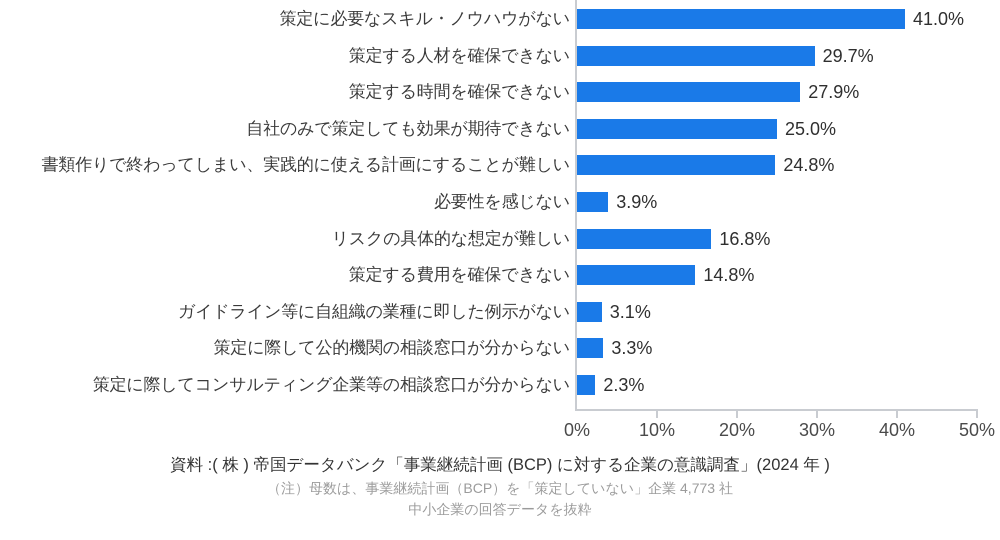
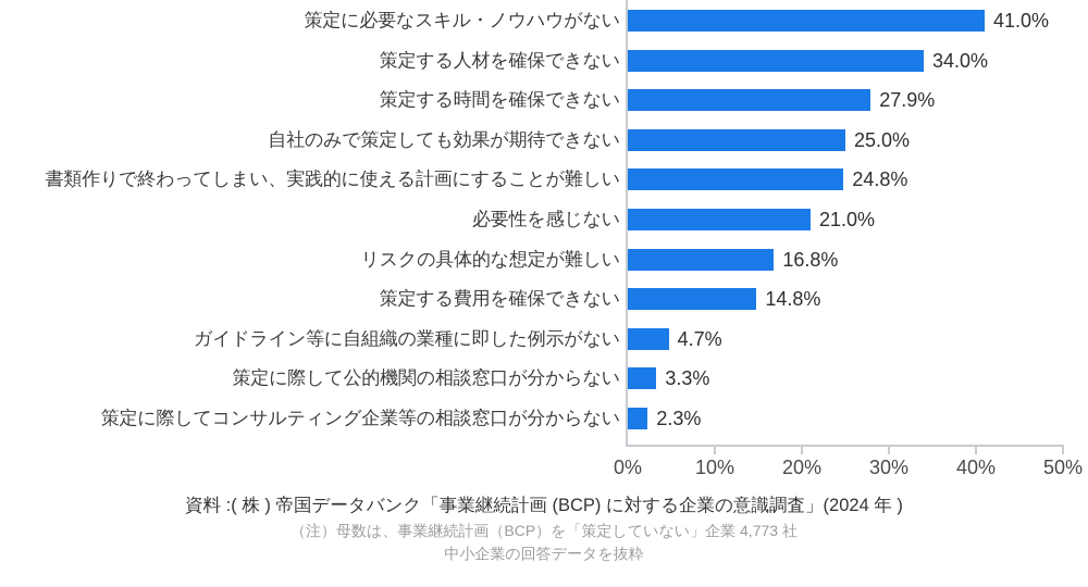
策定する人材を確保できない: 29.7% -> 34.0%
必要性を感じない: 3.9% -> 21.0%
ガイドライン等に自組織の業種に即した例示がない: 3.1% -> 4.7%
